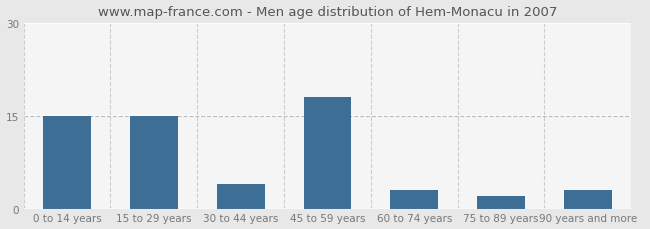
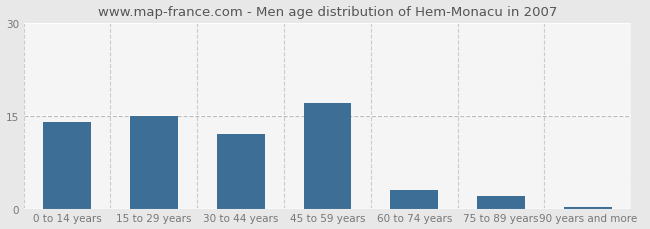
0 to 14 years: 15.0 -> 14.0
30 to 44 years: 4.0 -> 12.0
45 to 59 years: 18.0 -> 17.0
90 years and more: 3.0 -> 0.3
